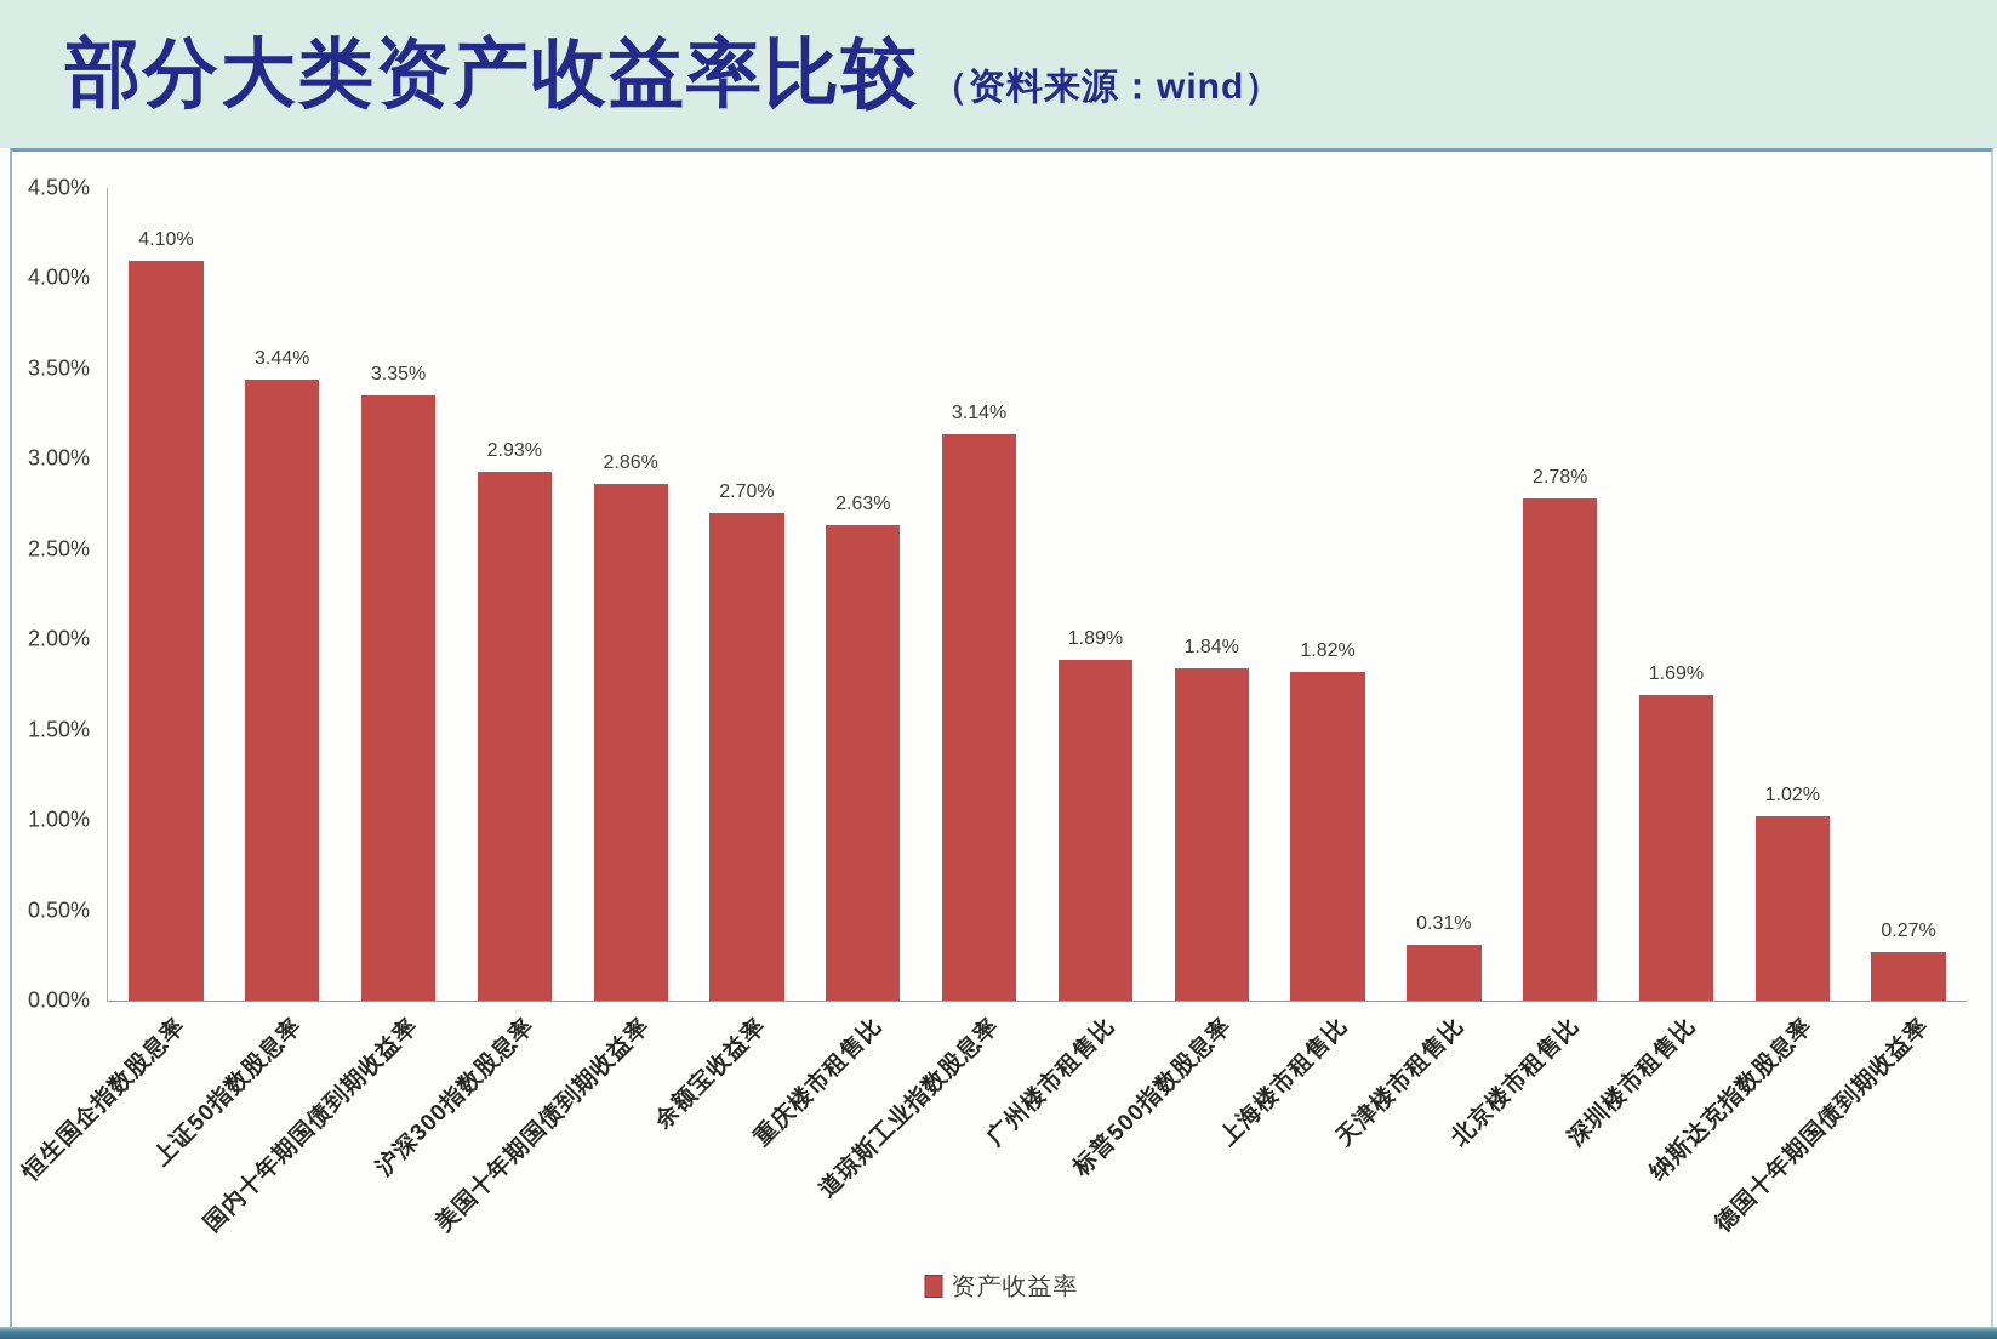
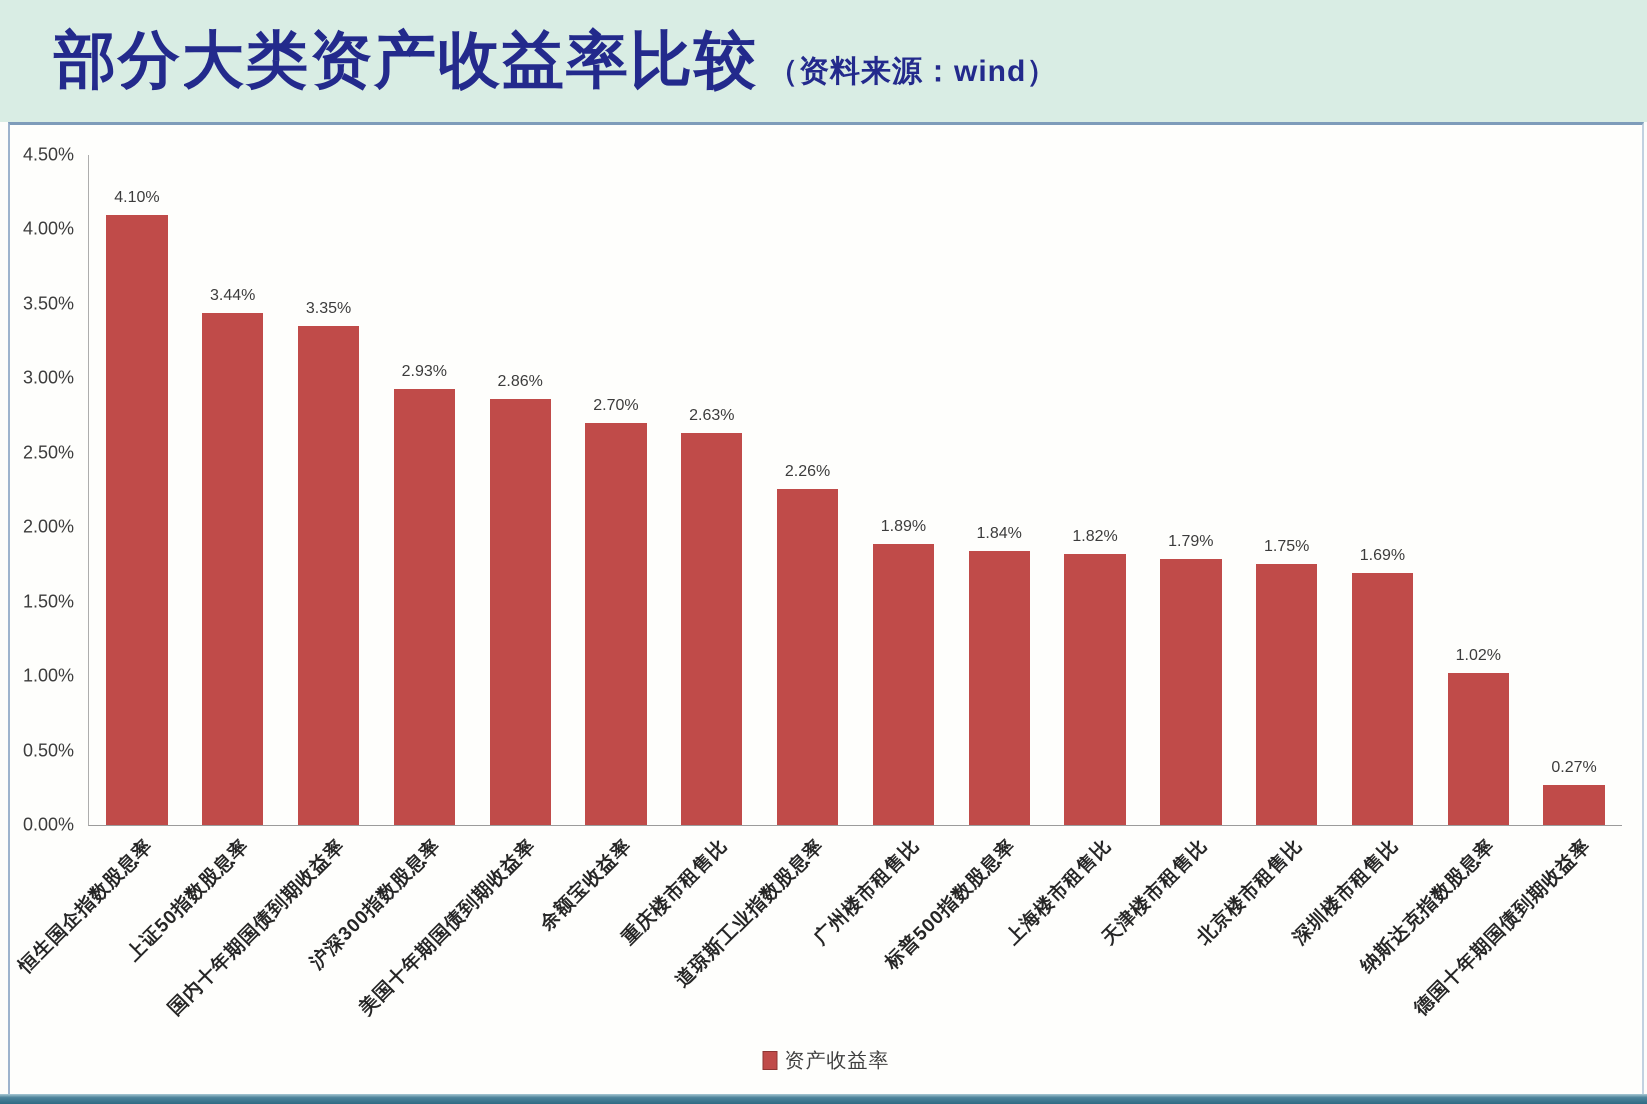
道琼斯工业指数股息率: 3.14% -> 2.26%
天津楼市租售比: 0.31% -> 1.79%
北京楼市租售比: 2.78% -> 1.75%
